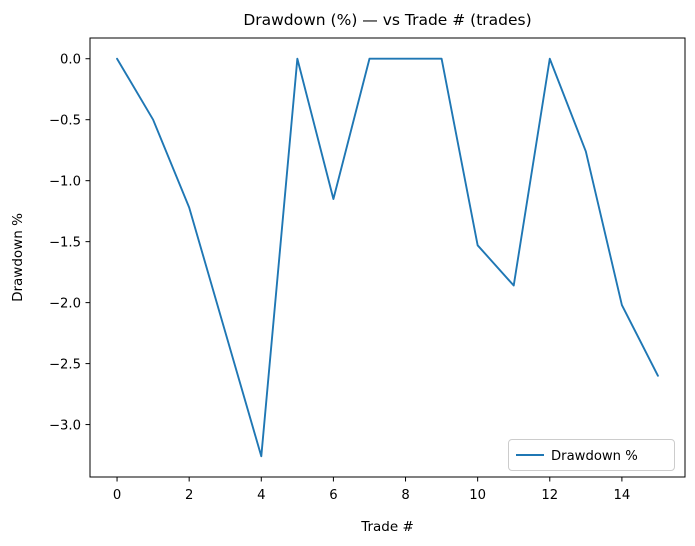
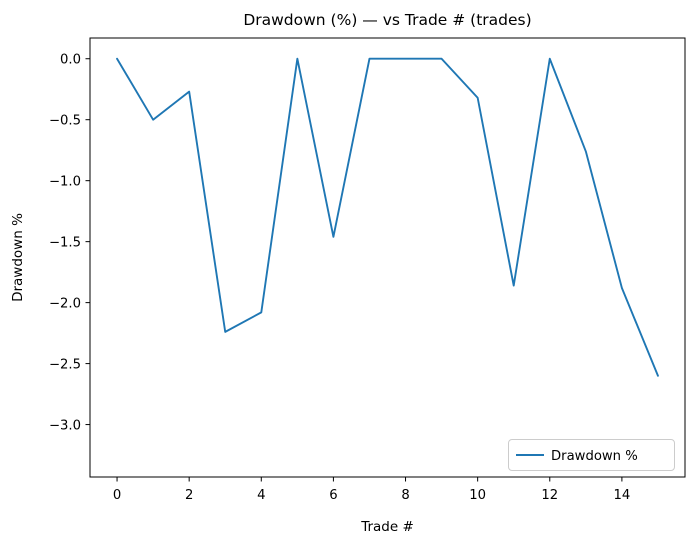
2: -1.22 -> -0.27
4: -3.26 -> -2.08
6: -1.15 -> -1.46
10: -1.53 -> -0.32
14: -2.02 -> -1.88
